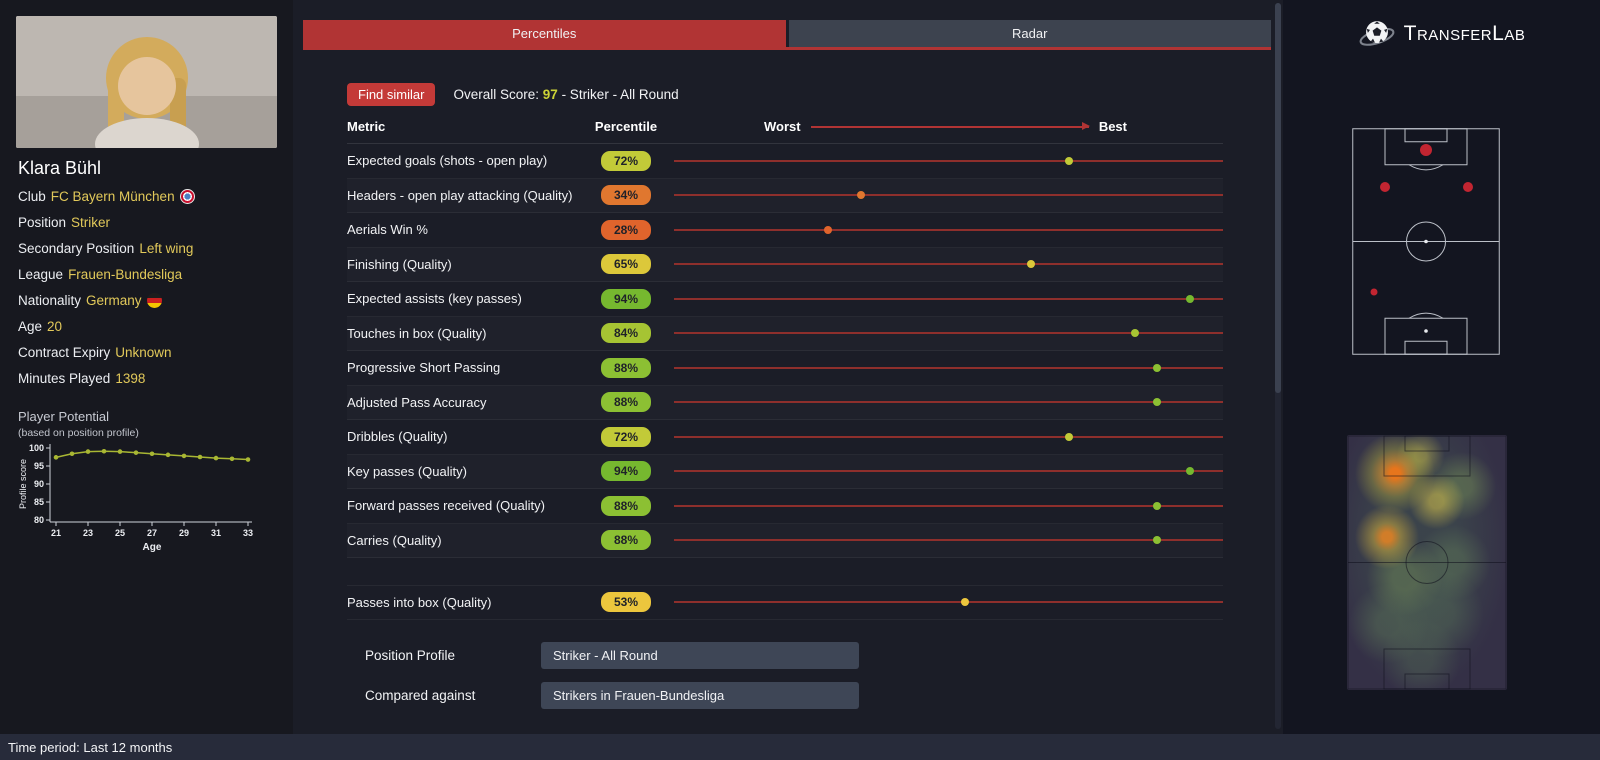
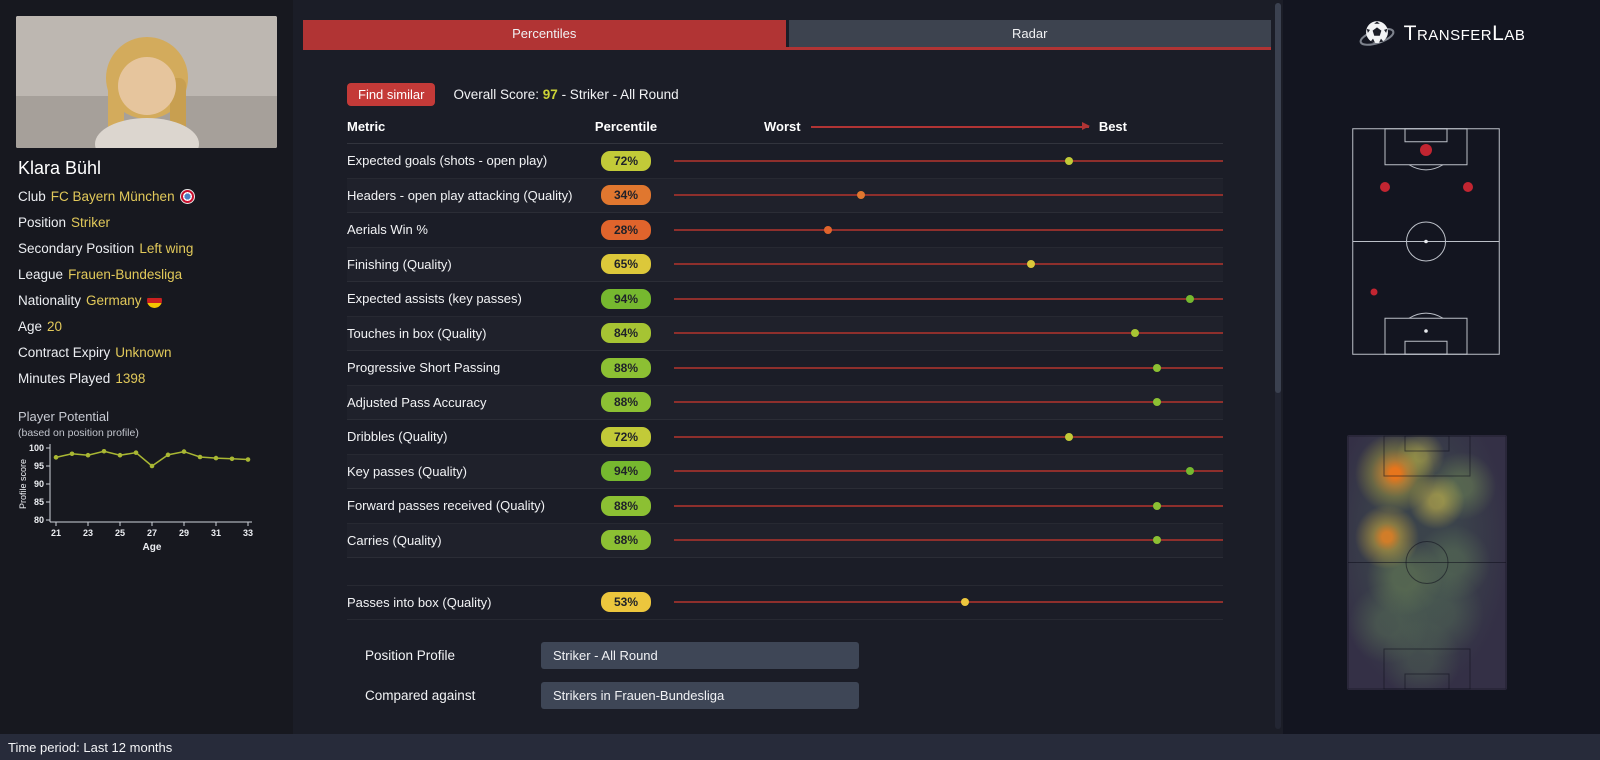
23: 99 -> 98
25: 99 -> 98
27: 98 -> 95
29: 98 -> 99
